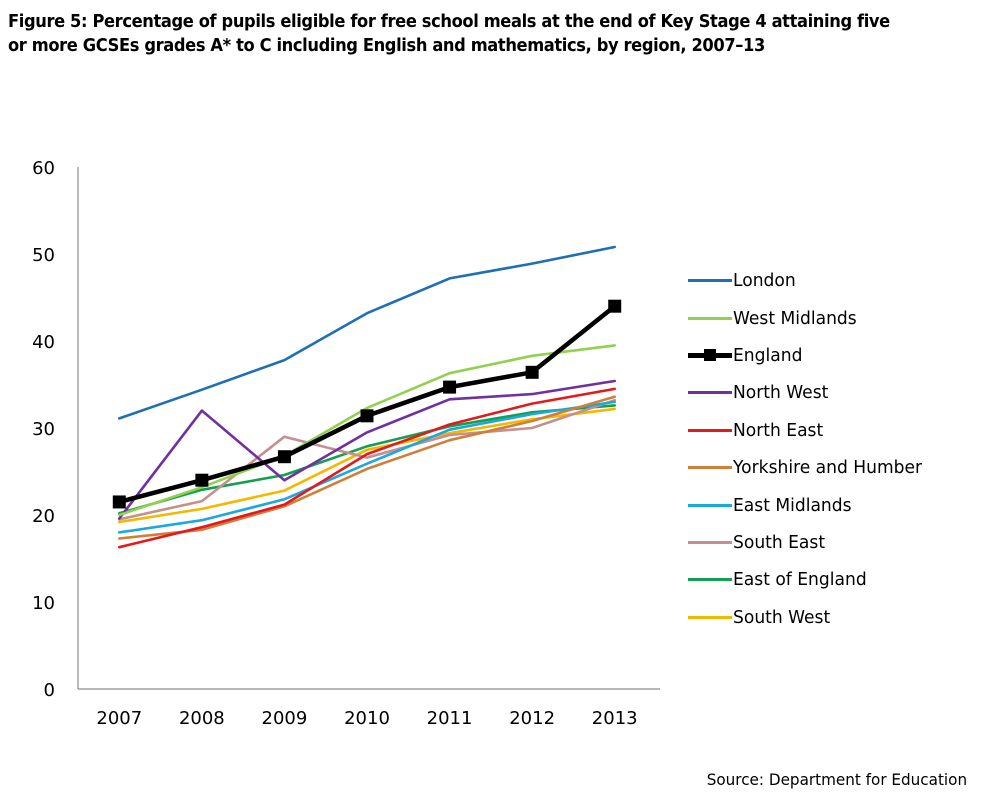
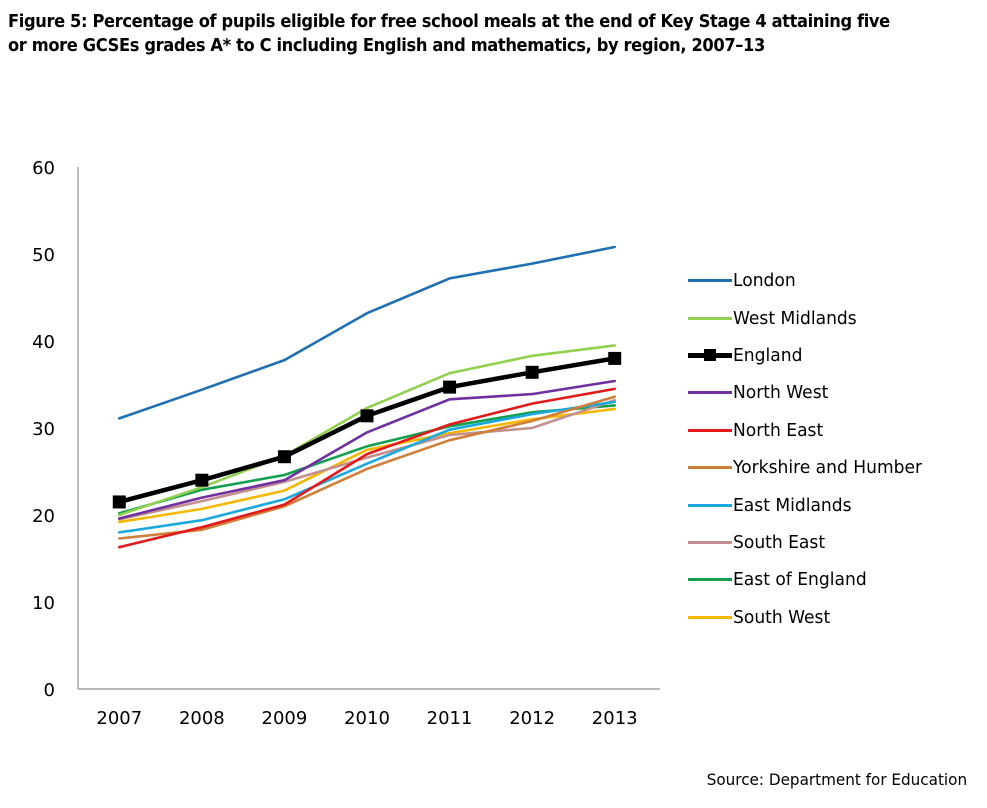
North West/2008: 32 -> 22
South East/2009: 29 -> 24
England/2013: 44 -> 38
